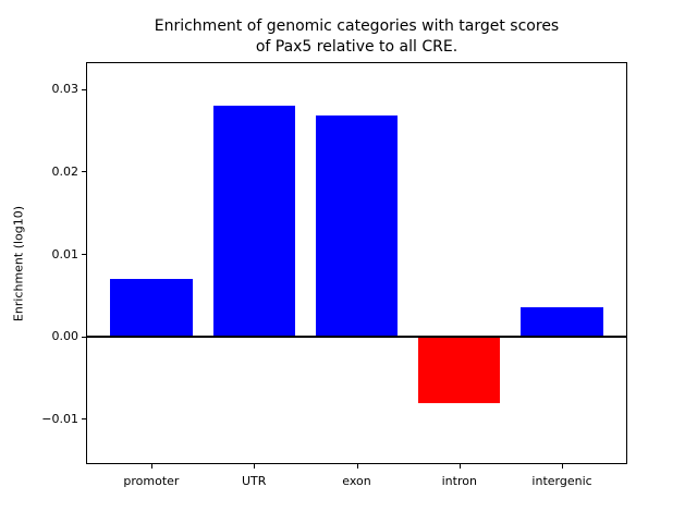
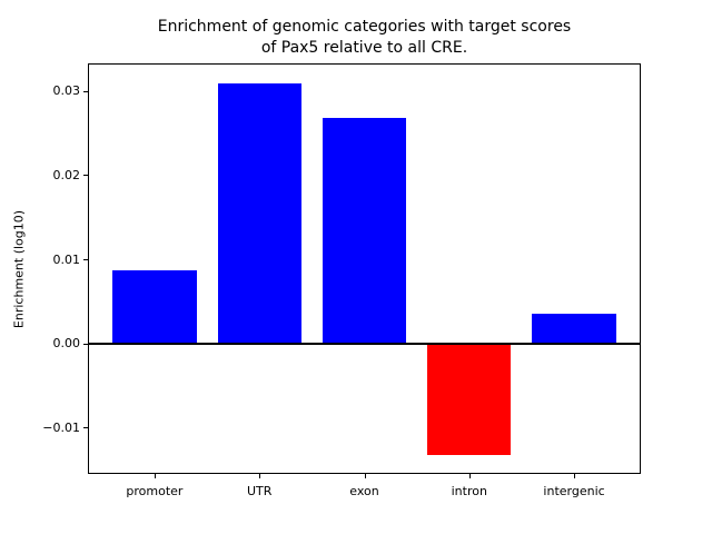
promoter: 0.007 -> 0.009
UTR: 0.028 -> 0.031
intron: -0.008 -> -0.013
